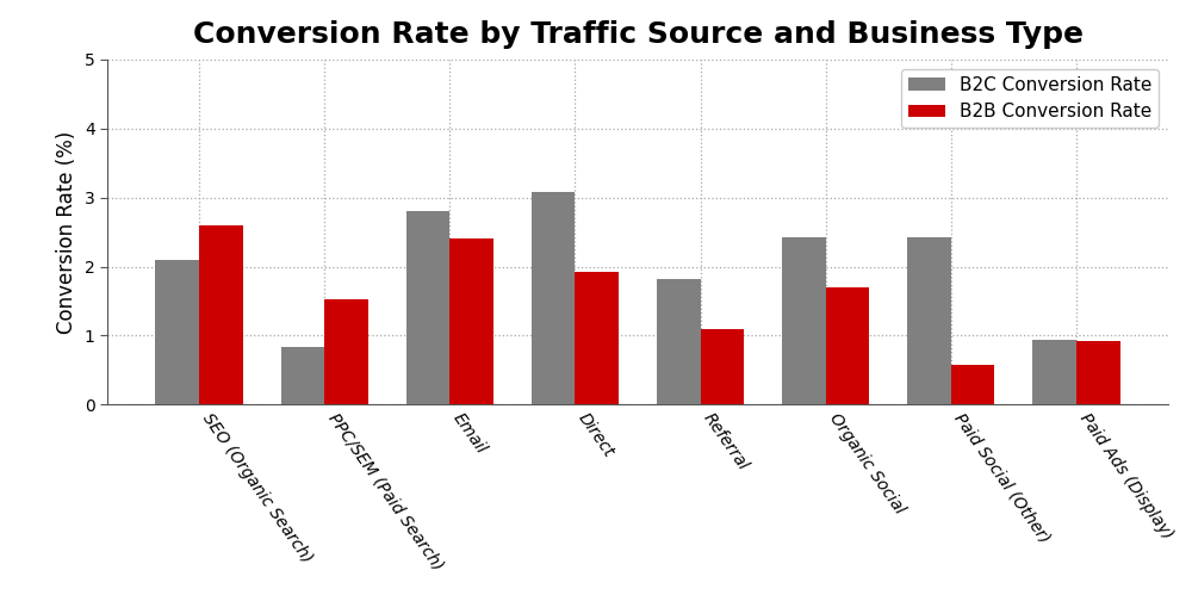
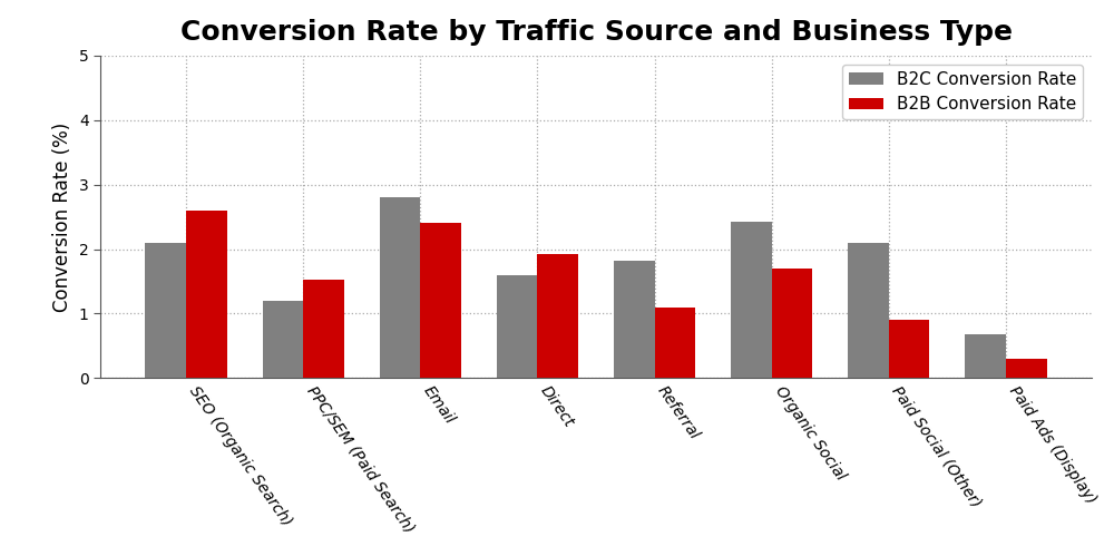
B2C Conversion Rate/PPC/SEM (Paid Search): 0.84 -> 1.20
B2C Conversion Rate/Direct: 3.08 -> 1.60
B2C Conversion Rate/Paid Social (Other): 2.42 -> 2.10
B2B Conversion Rate/Paid Social (Other): 0.58 -> 0.90
B2C Conversion Rate/Paid Ads (Display): 0.94 -> 0.68
B2B Conversion Rate/Paid Ads (Display): 0.92 -> 0.30
